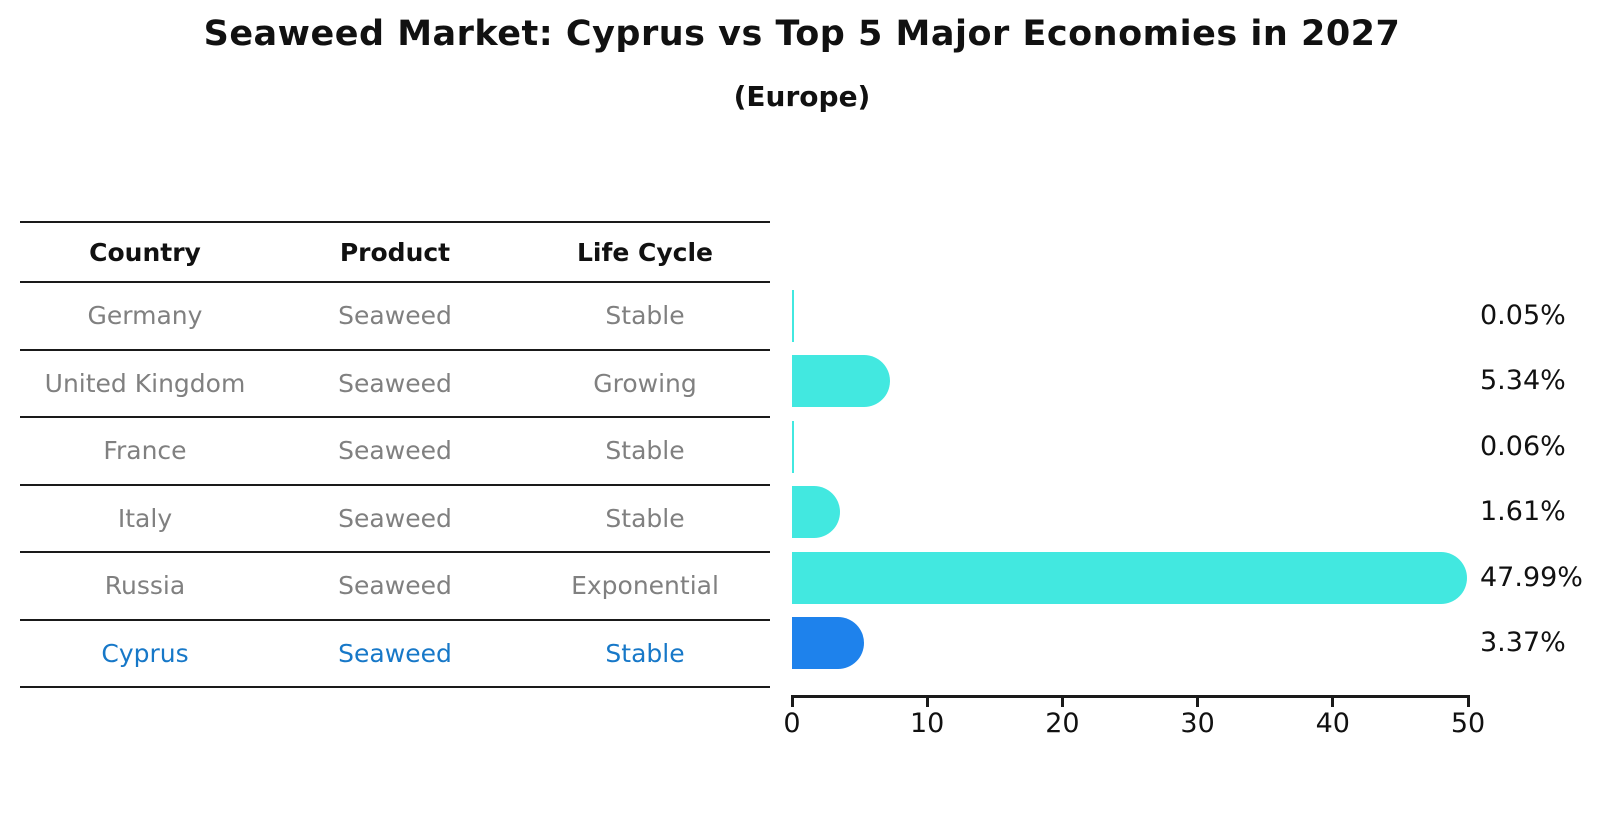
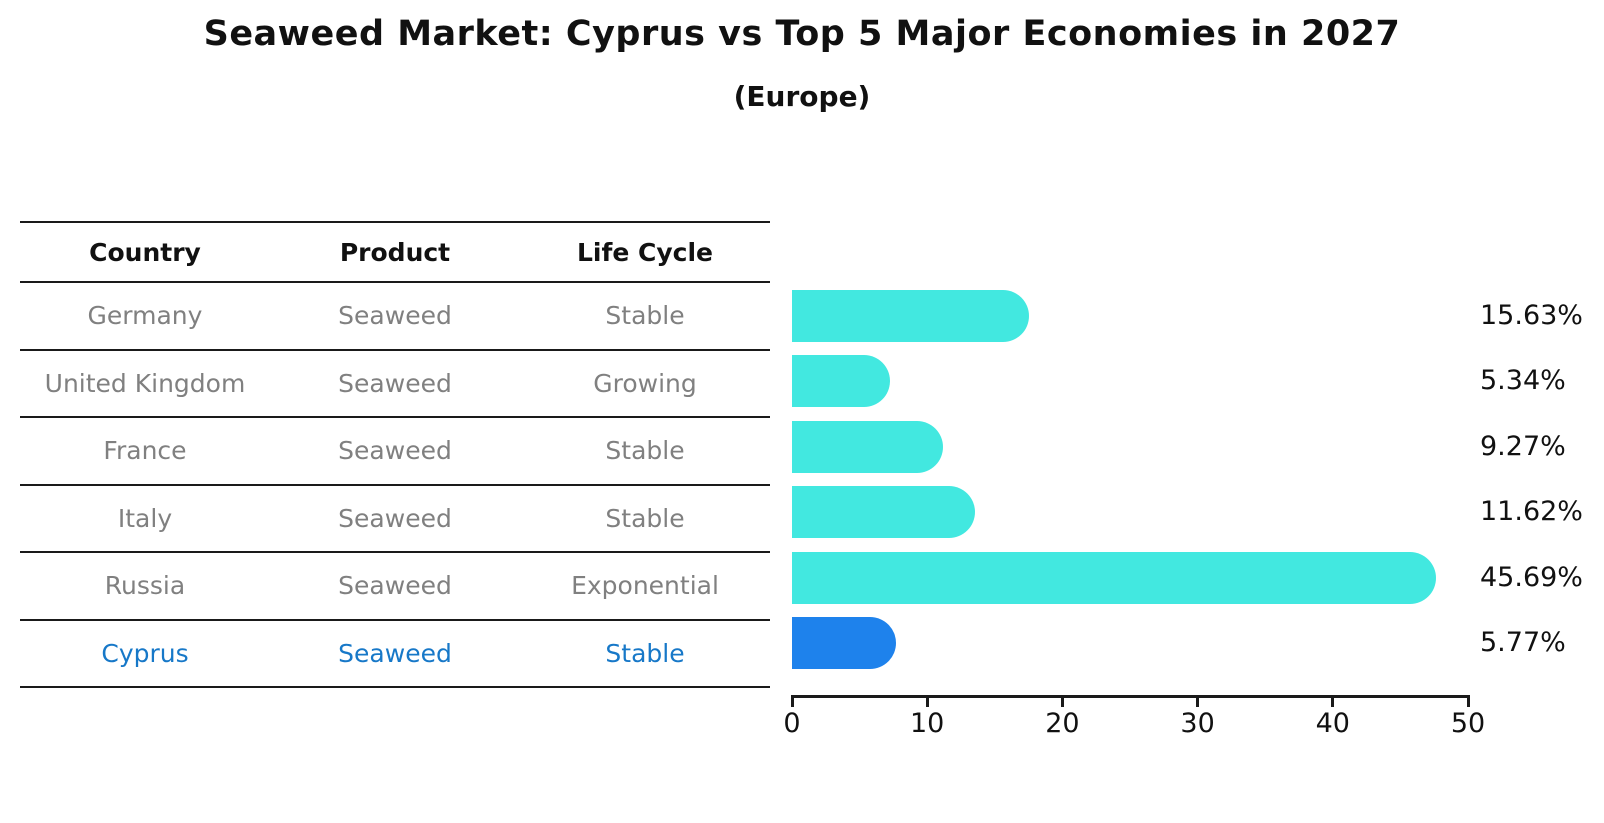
Germany: 0.05% -> 15.63%
France: 0.06% -> 9.27%
Italy: 1.61% -> 11.62%
Russia: 47.99% -> 45.69%
Cyprus: 3.37% -> 5.77%
